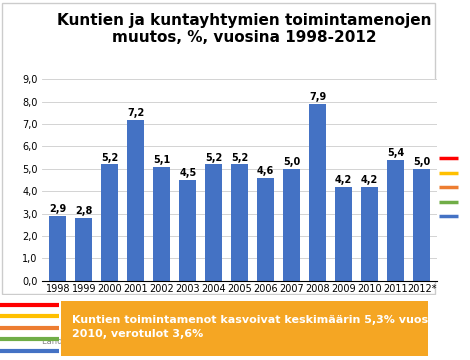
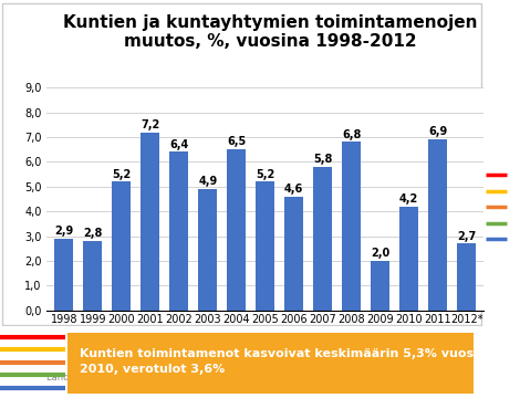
2002: 5,1 -> 6,4
2003: 4,5 -> 4,9
2004: 5,2 -> 6,5
2007: 5,0 -> 5,8
2008: 7,9 -> 6,8
2009: 4,2 -> 2,0
2011: 5,4 -> 6,9
2012*: 5,0 -> 2,7
